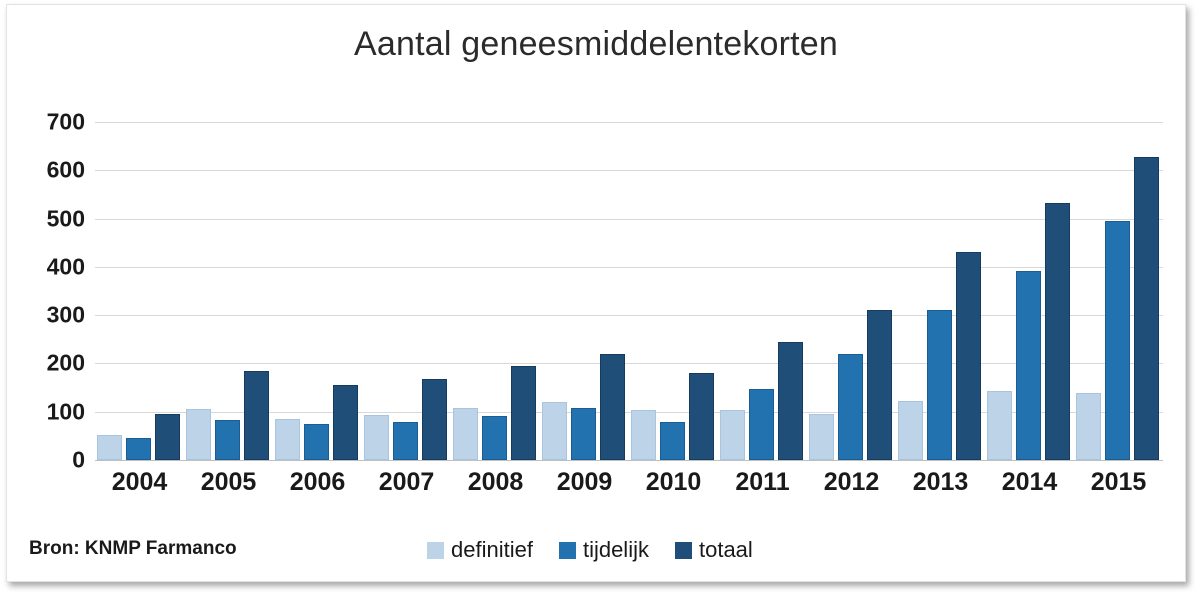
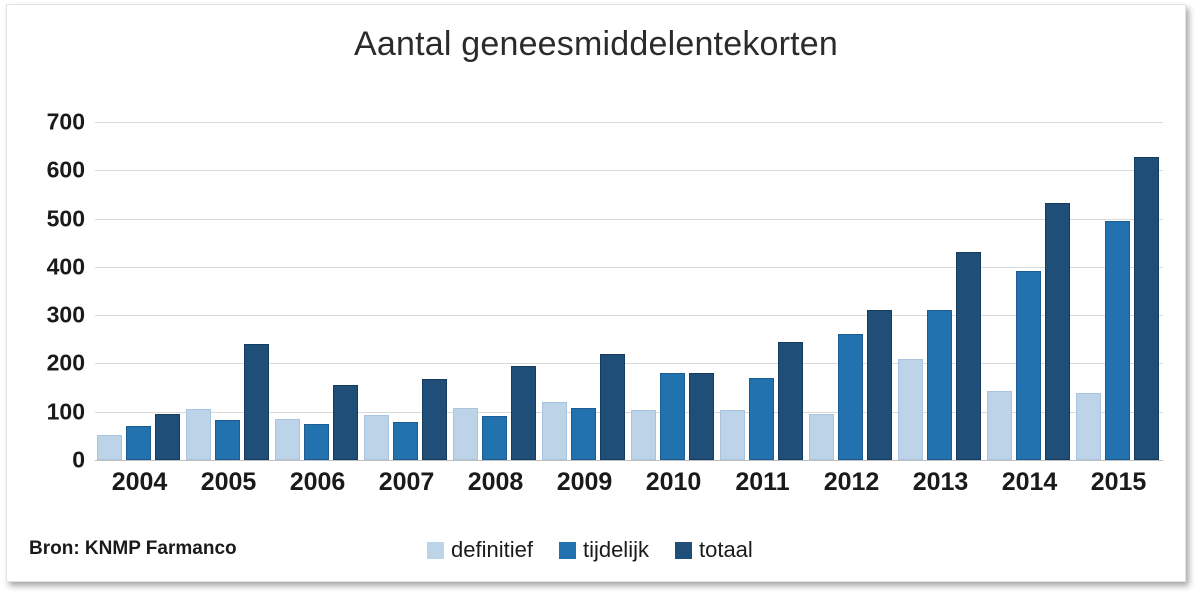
tijdelijk/2004: 40 -> 70
totaal/2005: 180 -> 240
tijdelijk/2010: 80 -> 180
tijdelijk/2011: 150 -> 170
tijdelijk/2012: 220 -> 260
definitief/2013: 120 -> 210
